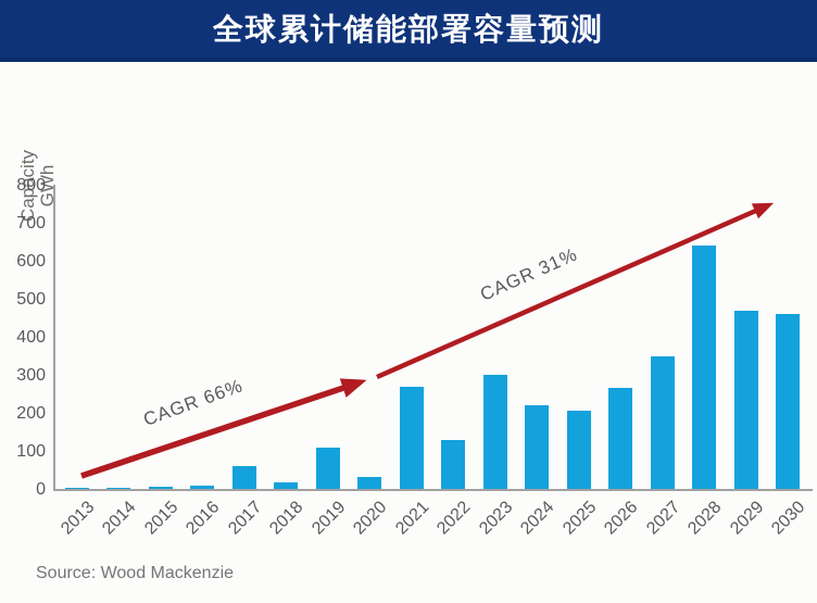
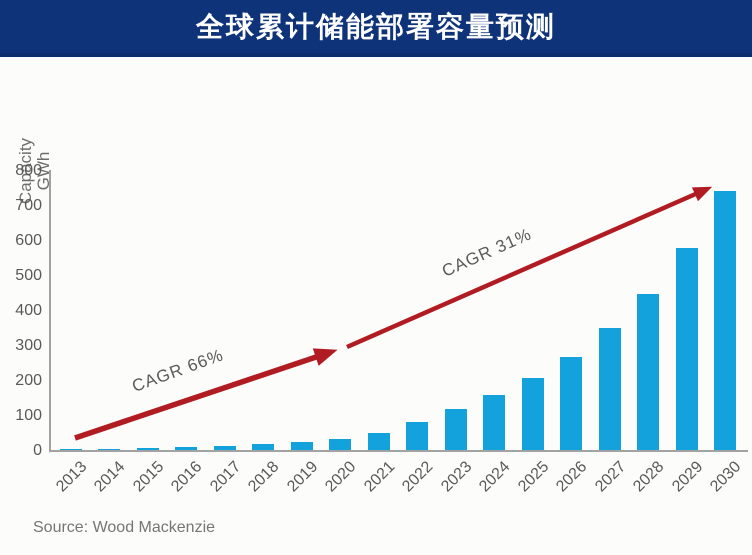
2017: 60 -> 10
2019: 110 -> 20
2021: 270 -> 50
2022: 130 -> 80
2023: 300 -> 120
2024: 220 -> 160
2028: 640 -> 450
2029: 470 -> 580
2030: 460 -> 740
